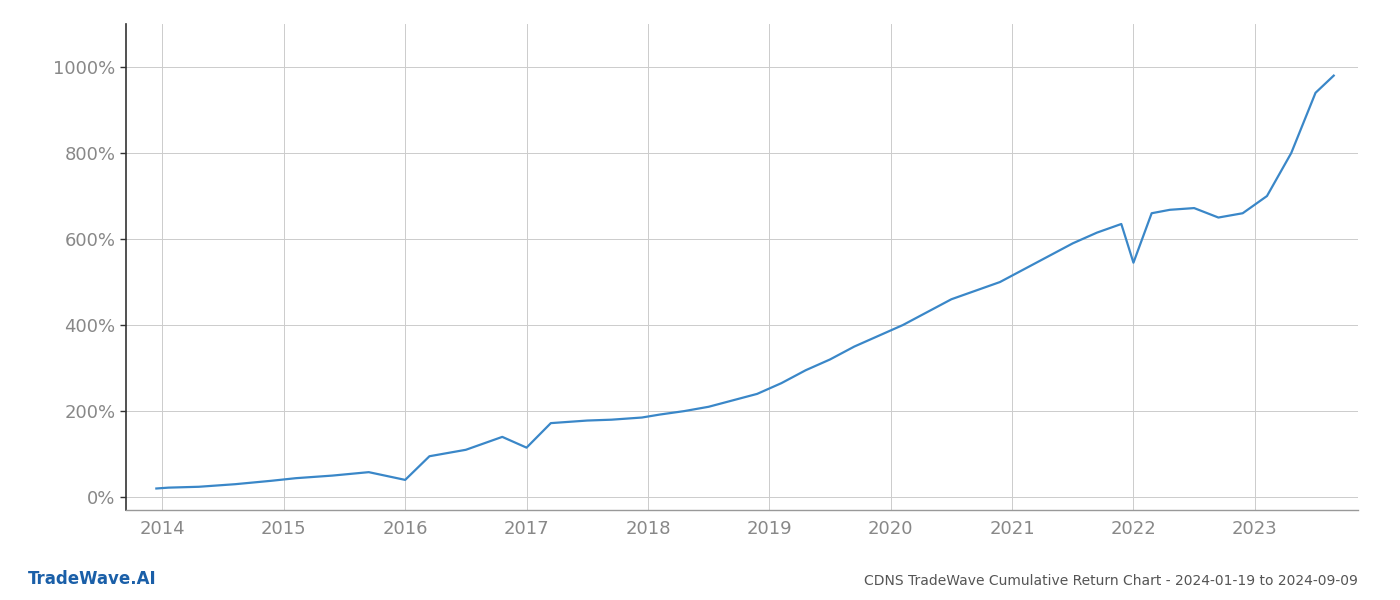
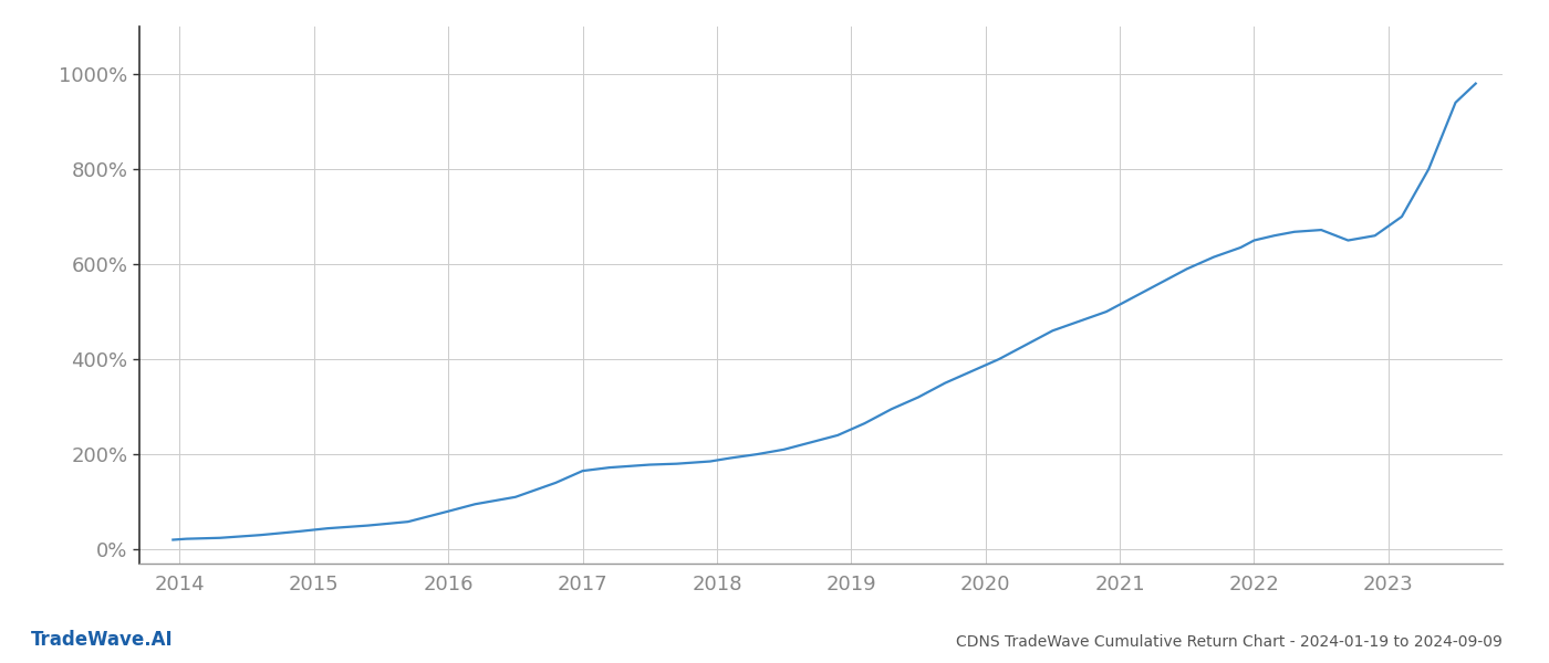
2016: 40% -> 80%
2017: 115% -> 165%
2022: 545% -> 650%
